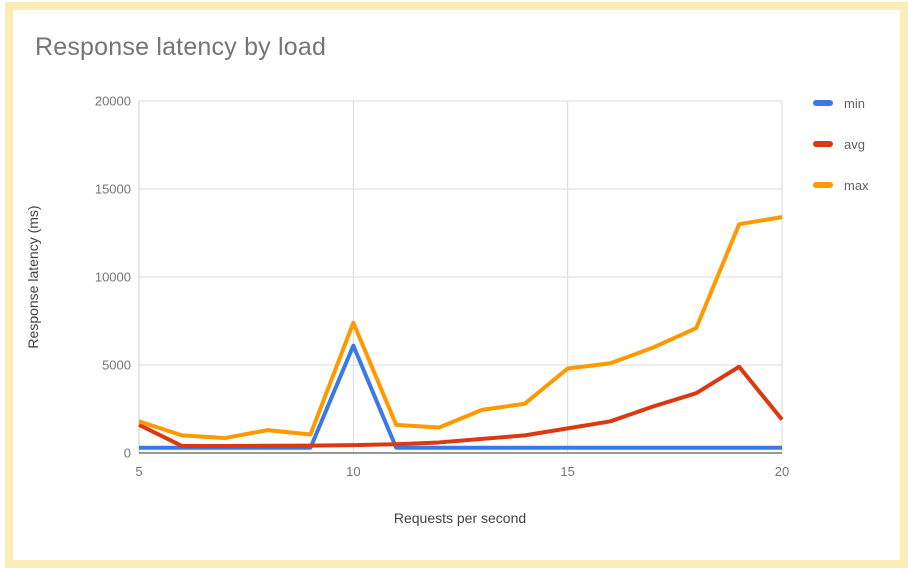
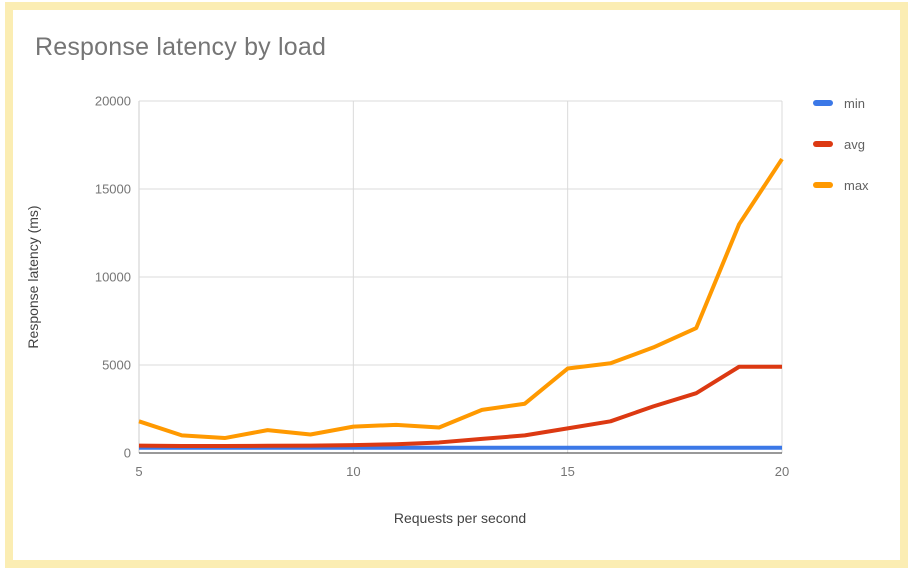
avg/5: 1600 -> 400
min/10: 6100 -> 300
max/10: 7400 -> 1500
avg/20: 1900 -> 4900
max/20: 13400 -> 16700
